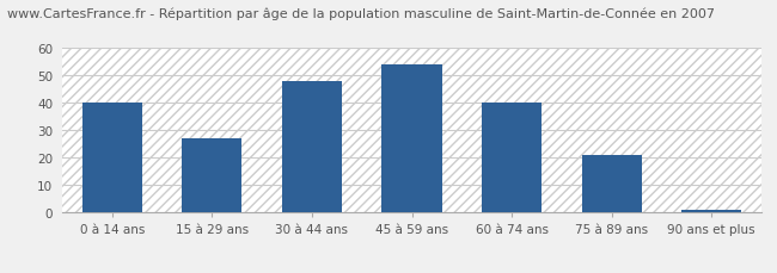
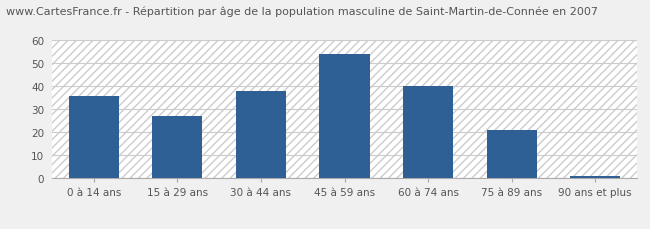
0 à 14 ans: 40 -> 36
30 à 44 ans: 48 -> 38
